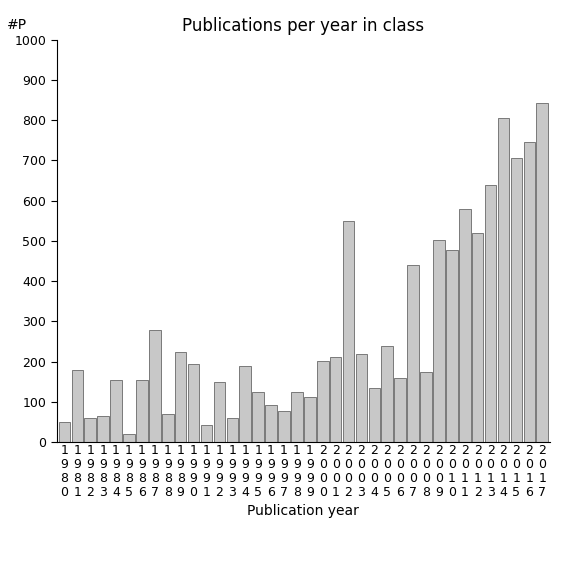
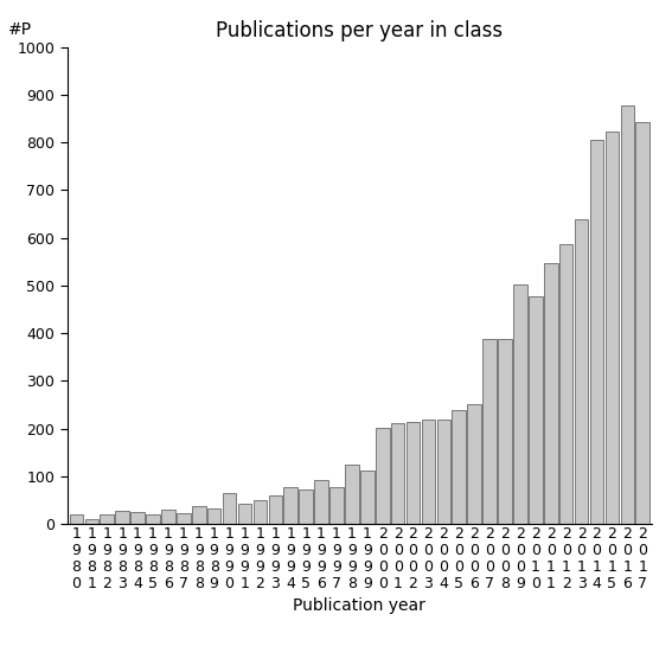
1 9 8 0: 50 -> 20
1 9 8 1: 180 -> 10
1 9 8 2: 60 -> 20
1 9 8 3: 65 -> 28
1 9 8 4: 155 -> 25
1 9 8 6: 155 -> 30
1 9 8 7: 280 -> 22
1 9 8 8: 70 -> 38
1 9 8 9: 225 -> 32
1 9 9 0: 195 -> 65
1 9 9 2: 150 -> 50
1 9 9 4: 190 -> 78
1 9 9 5: 125 -> 72
2 0 0 2: 550 -> 215
2 0 0 4: 135 -> 218
2 0 0 6: 160 -> 252
2 0 0 7: 440 -> 388
2 0 0 8: 175 -> 388
2 0 1 1: 580 -> 548
2 0 1 2: 520 -> 588
2 0 1 5: 705 -> 823
2 0 1 6: 745 -> 878
